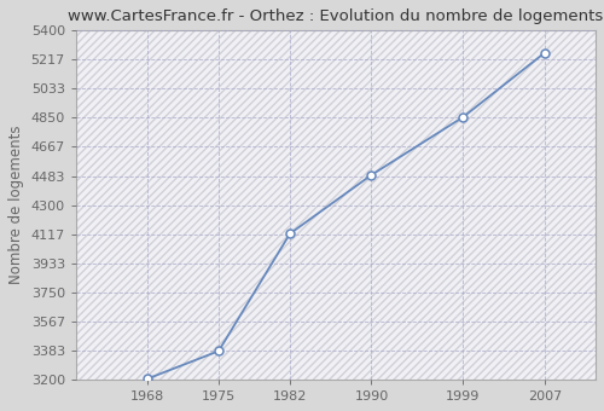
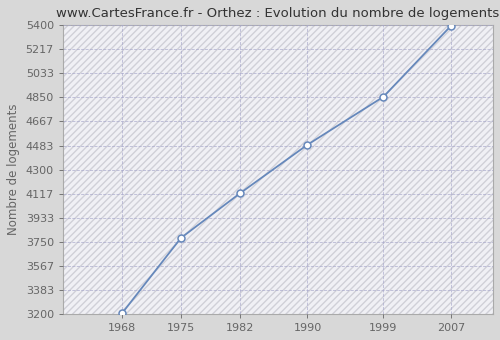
1975: 3380 -> 3780
2007: 5260 -> 5400
